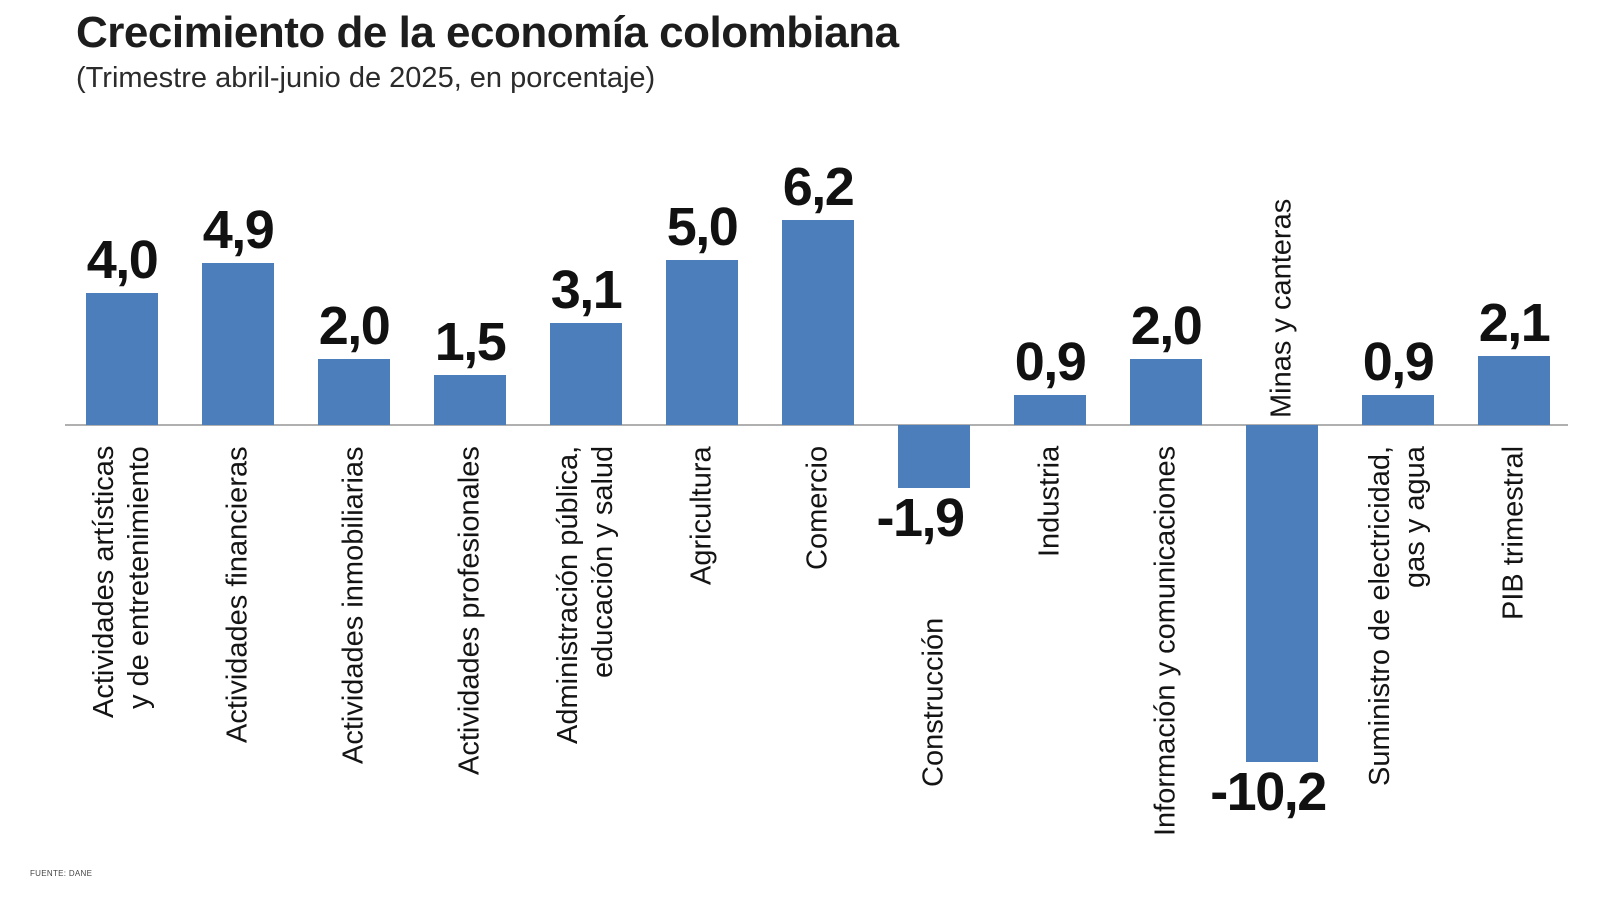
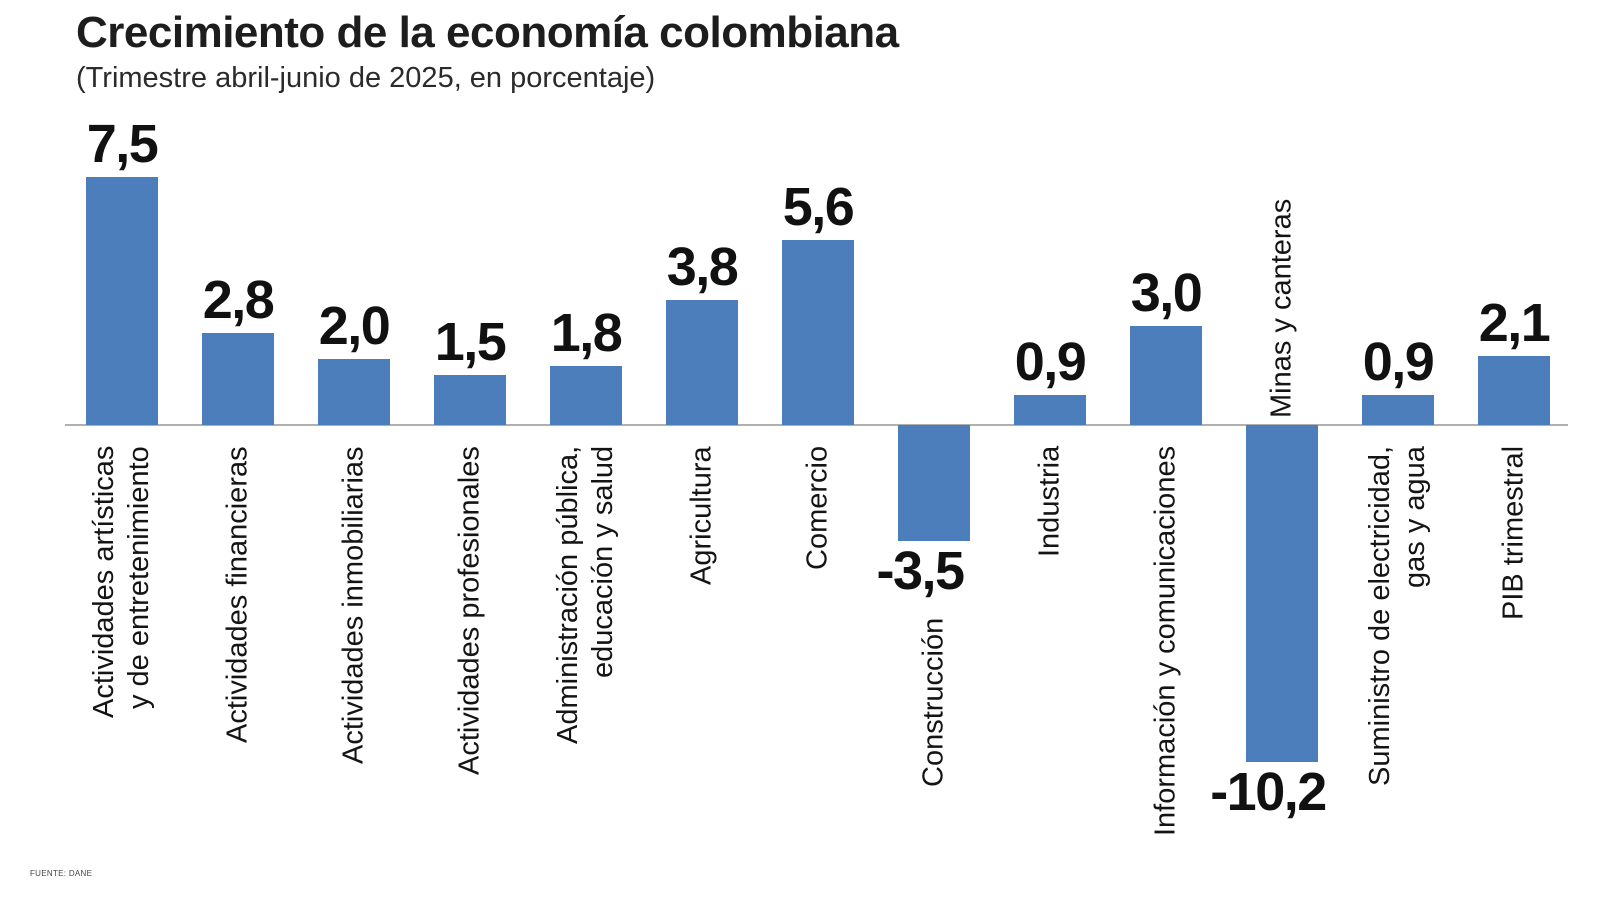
Actividades artísticas y de entretenimiento: 4,0 -> 7,5
Actividades financieras: 4,9 -> 2,8
Administración pública, educación y salud: 3,1 -> 1,8
Agricultura: 5,0 -> 3,8
Comercio: 6,2 -> 5,6
Construcción: -1,9 -> -3,5
Información y comunicaciones: 2,0 -> 3,0
